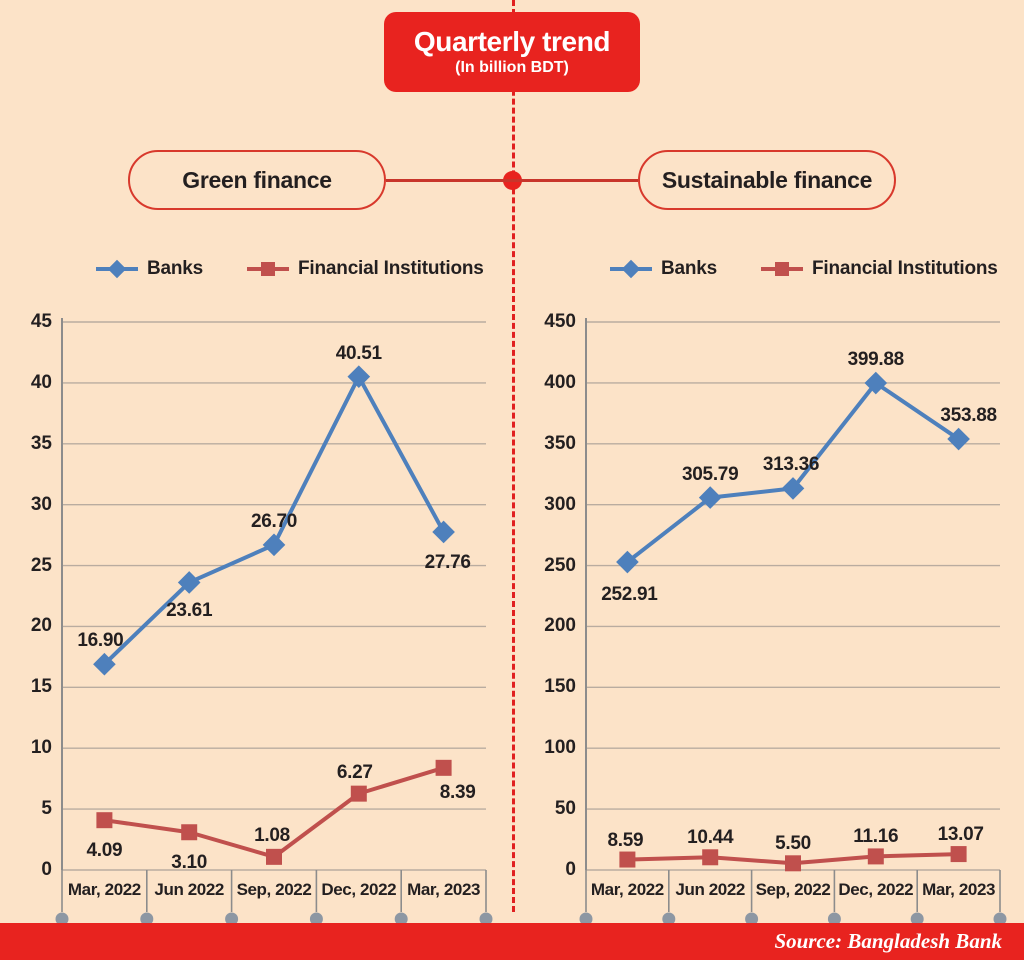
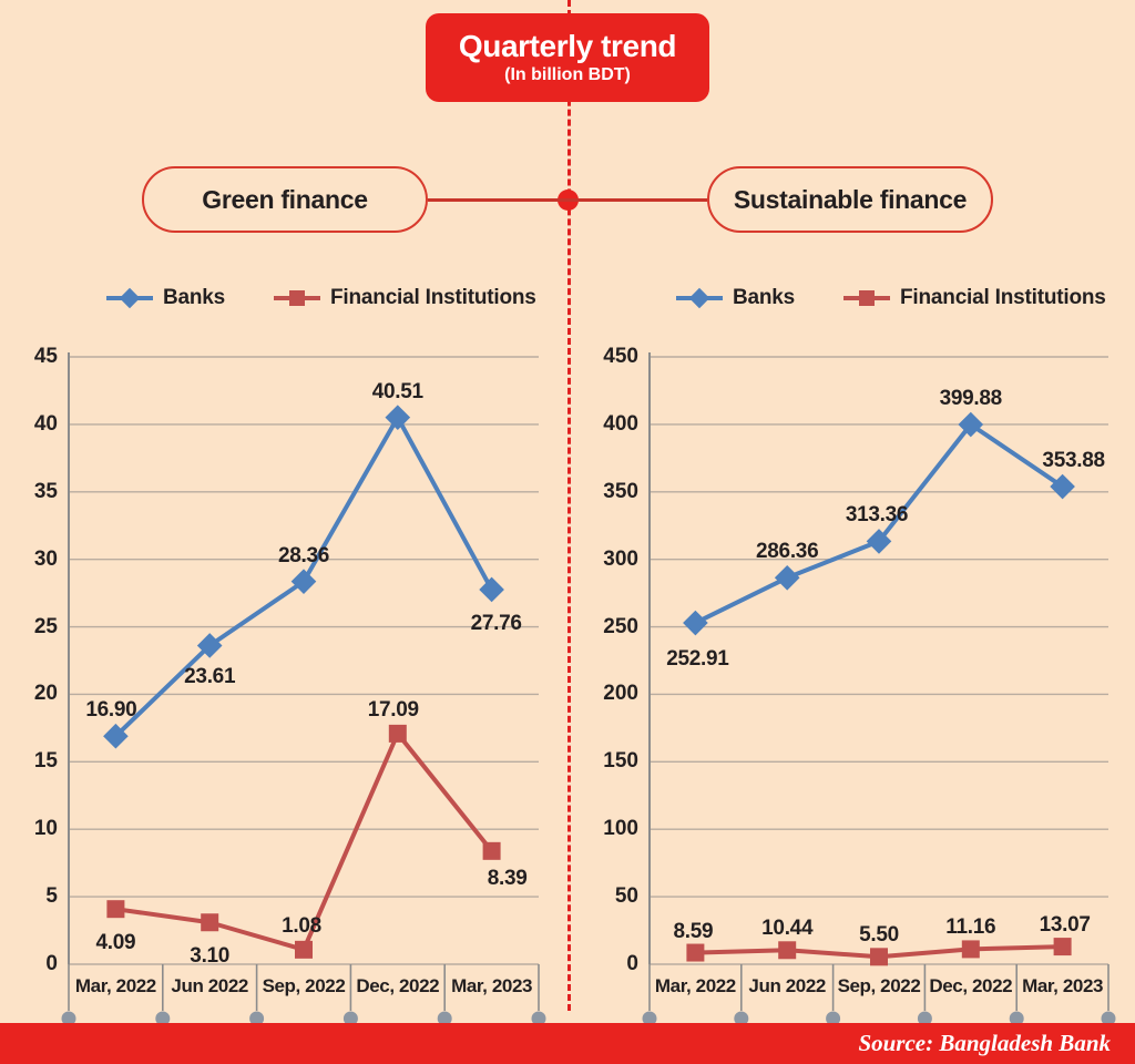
Green finance/Banks/Sep, 2022: 26.70 -> 28.36
Green finance/Financial Institutions/Dec, 2022: 6.27 -> 17.09
Sustainable finance/Banks/Jun 2022: 305.79 -> 286.36
